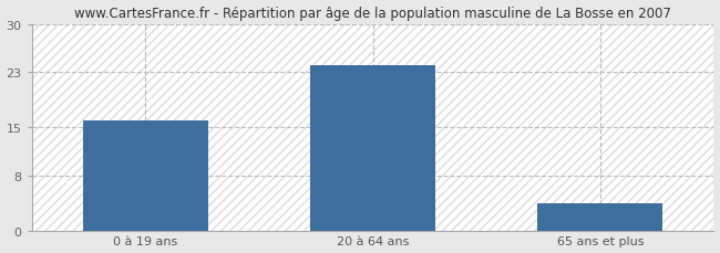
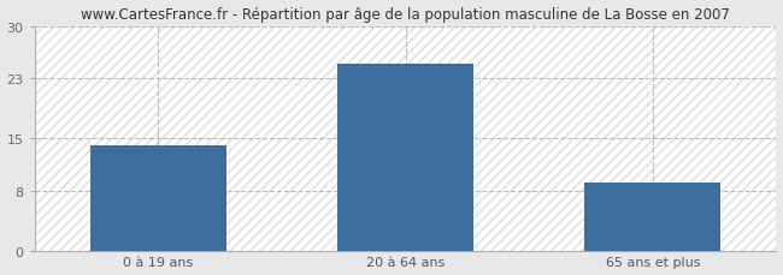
0 à 19 ans: 16 -> 14
20 à 64 ans: 24 -> 25
65 ans et plus: 4 -> 9
